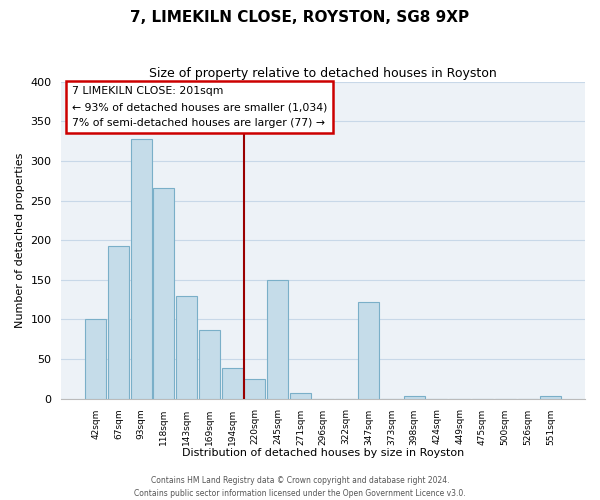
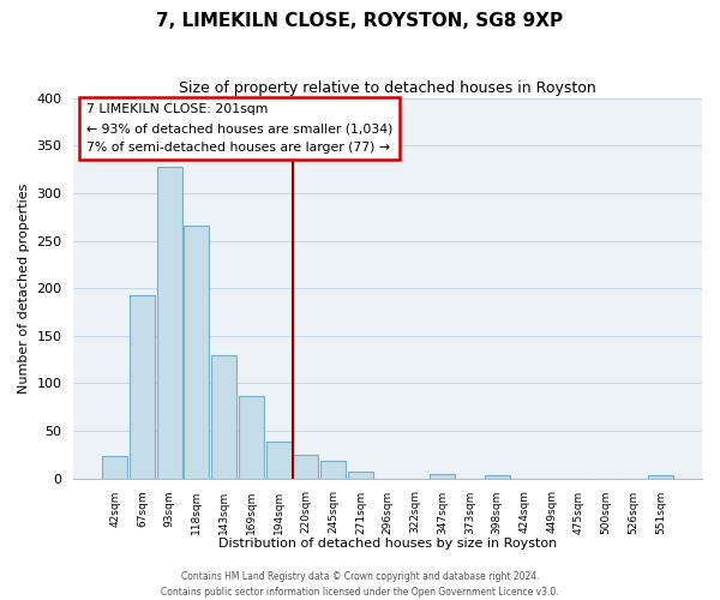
42sqm: 100 -> 24
245sqm: 150 -> 18
347sqm: 122 -> 4
